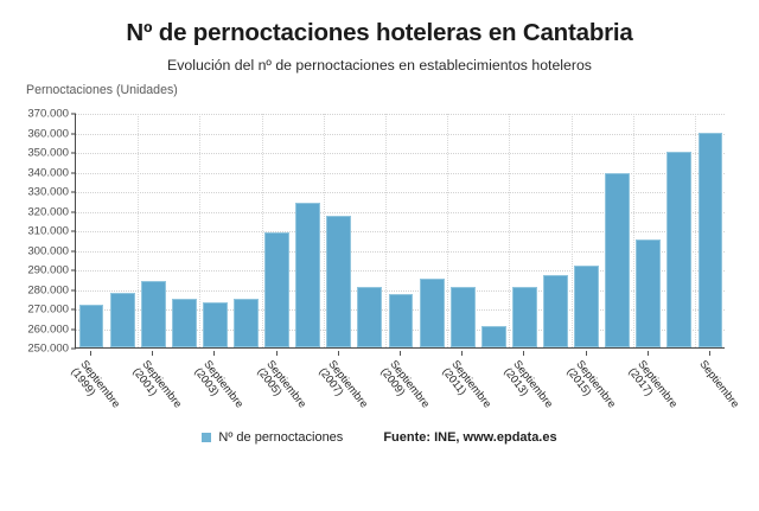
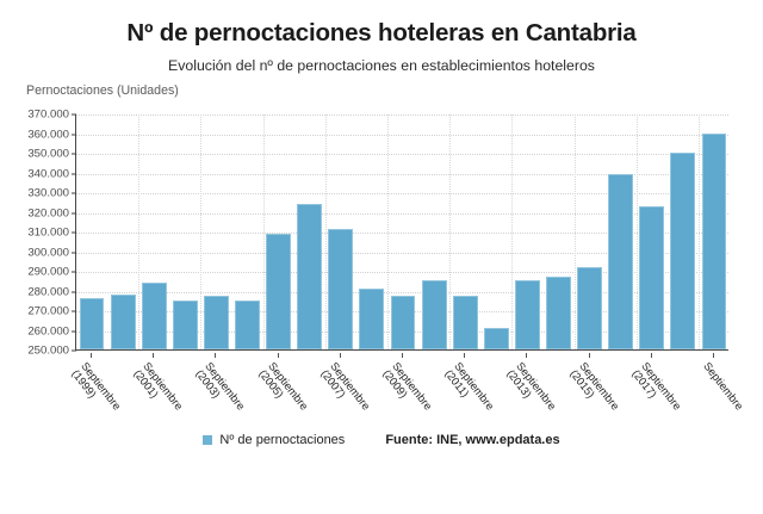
Septiembre (1999): 272000 -> 276000
Septiembre (2003): 273000 -> 277000
Septiembre (2007): 317000 -> 311000
Septiembre (2011): 281000 -> 277000
Septiembre (2013): 281000 -> 285000
Septiembre (2017): 305000 -> 323000
